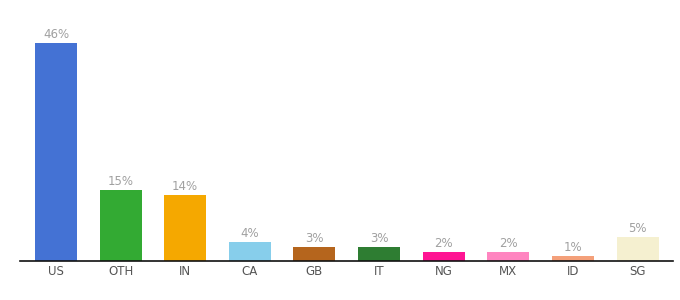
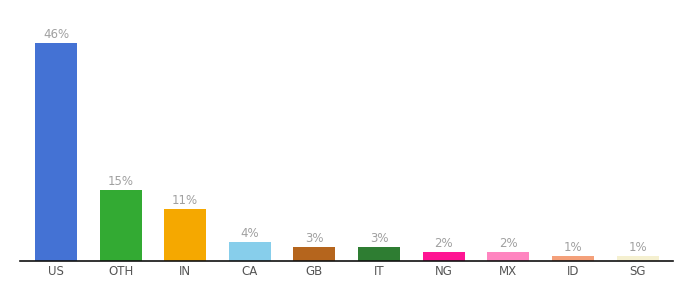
IN: 14% -> 11%
SG: 5% -> 1%
